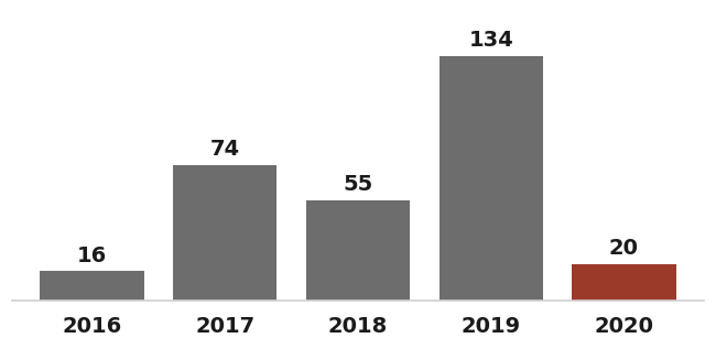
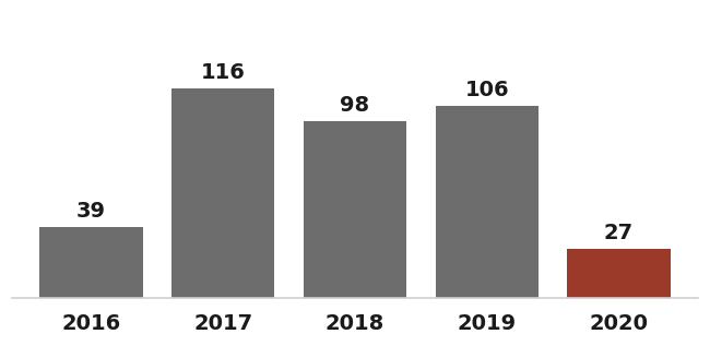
2016: 16 -> 39
2017: 74 -> 116
2018: 55 -> 98
2019: 134 -> 106
2020: 20 -> 27
